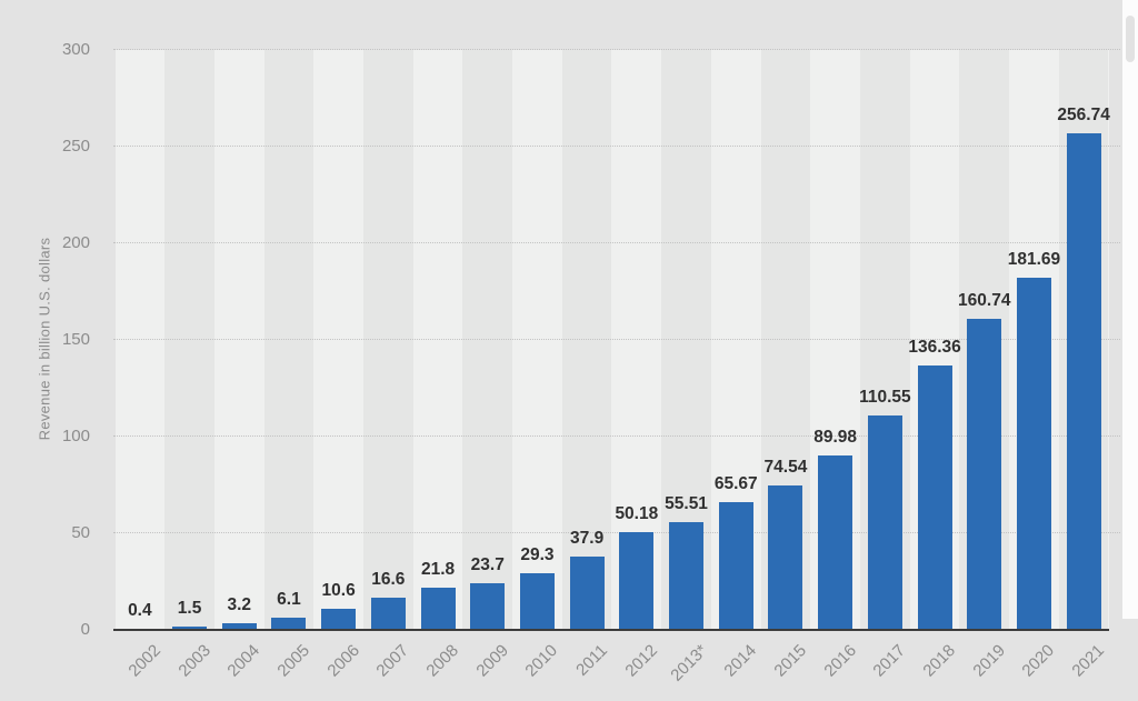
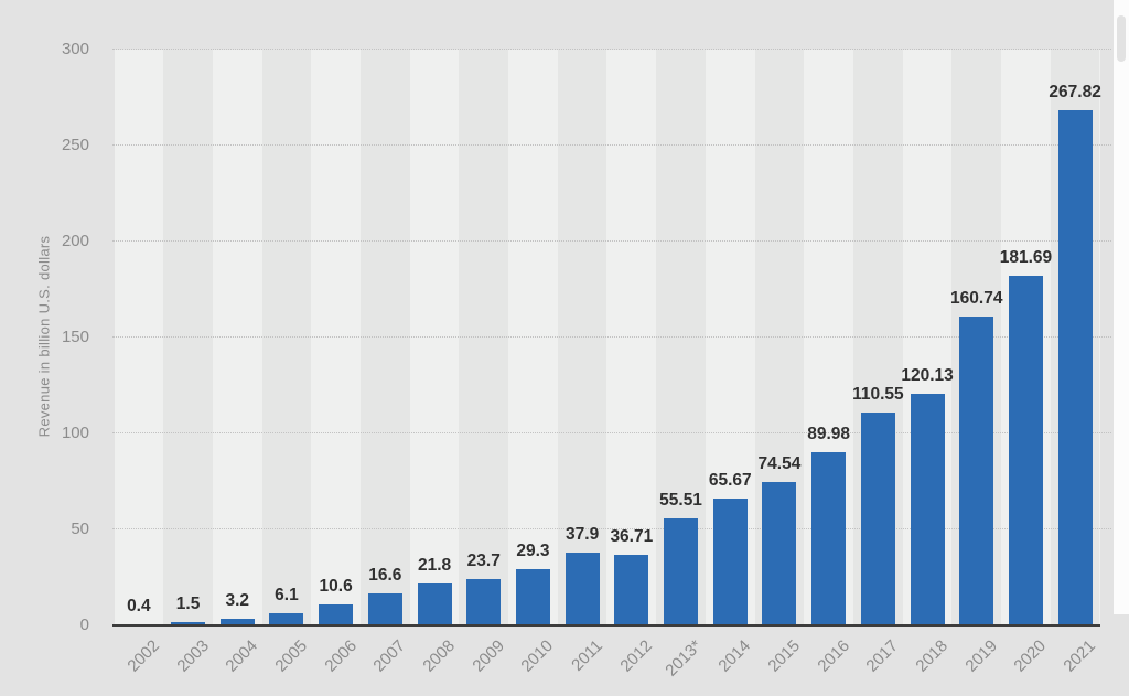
2012: 50.18 -> 36.71
2018: 136.36 -> 120.13
2021: 256.74 -> 267.82
